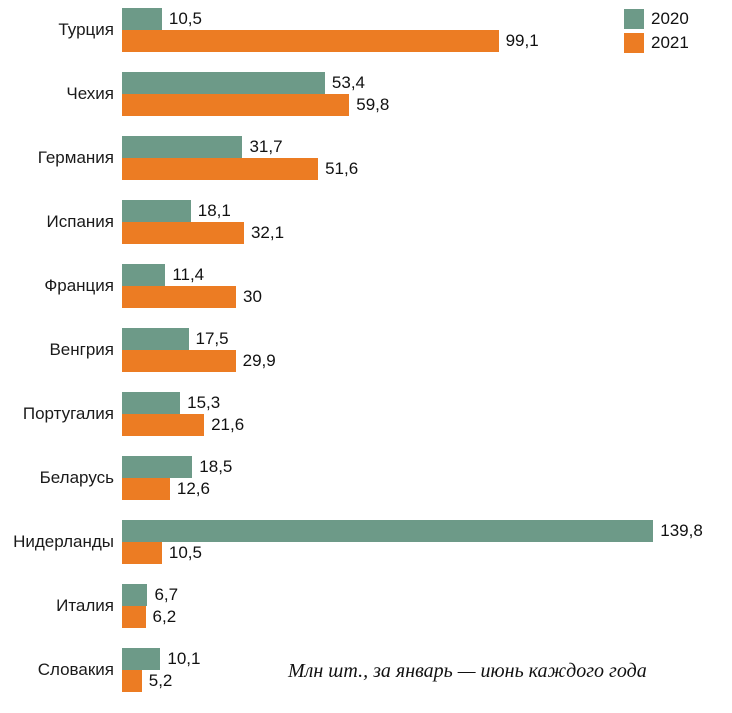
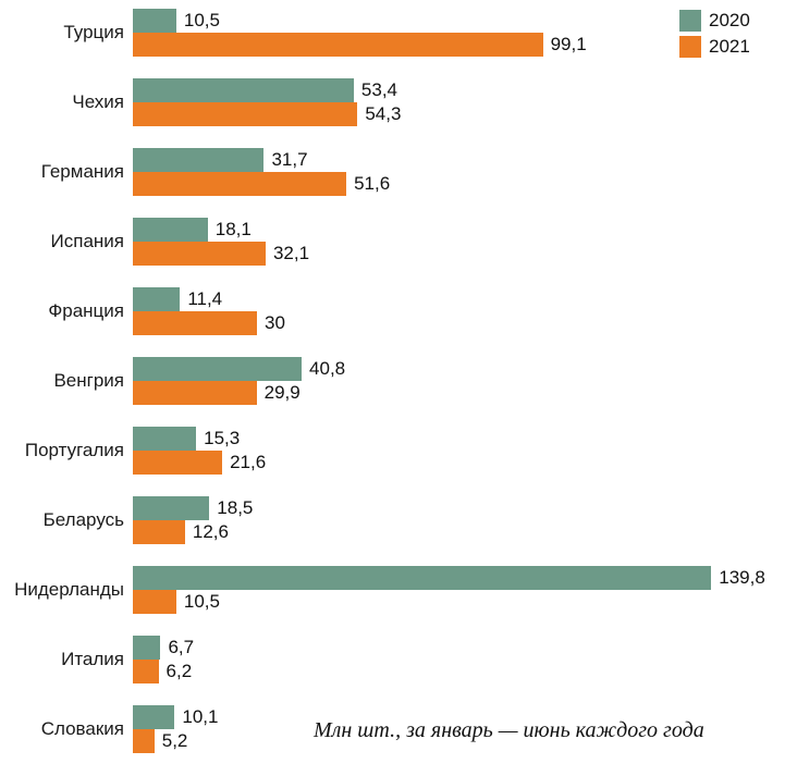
2021/Чехия: 59,8 -> 54,3
2020/Венгрия: 17,5 -> 40,8
